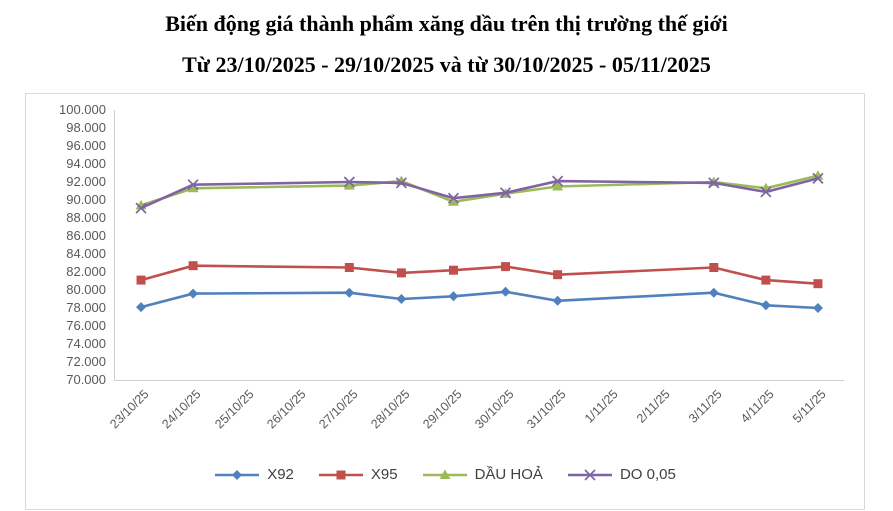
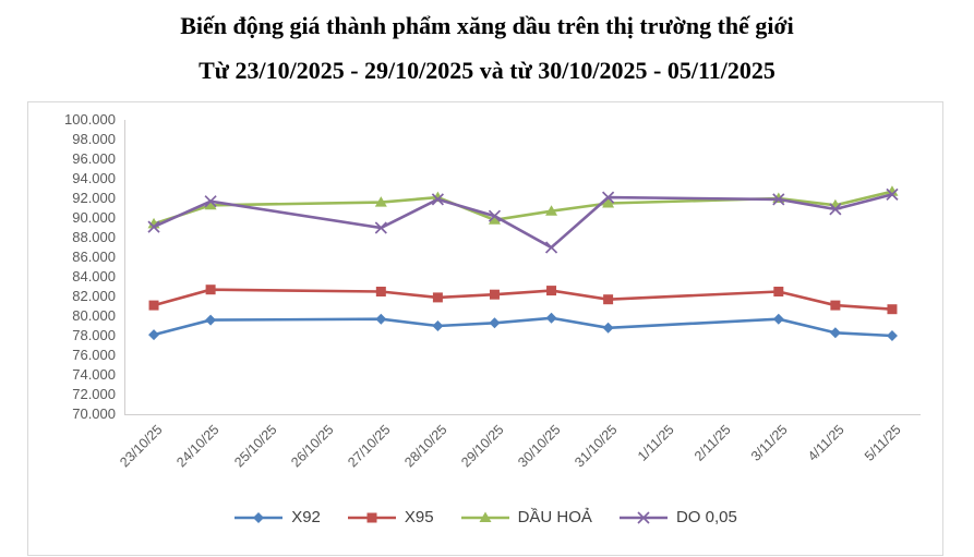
DO 0,05/27/10/25: 92000 -> 89000
DO 0,05/30/10/25: 91000 -> 87000
